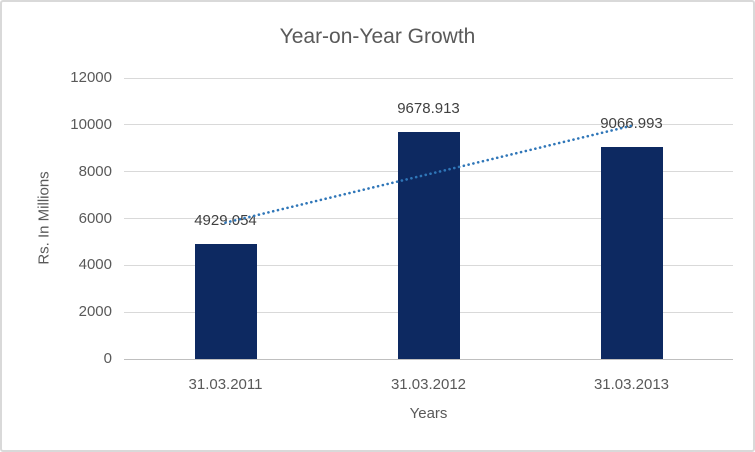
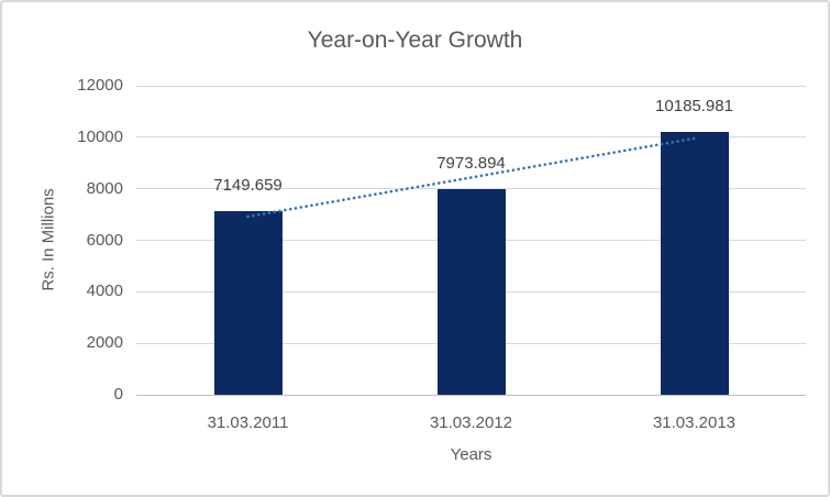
31.03.2011: 4929.054 -> 7149.659
31.03.2012: 9678.913 -> 7973.894
31.03.2013: 9066.993 -> 10185.981
